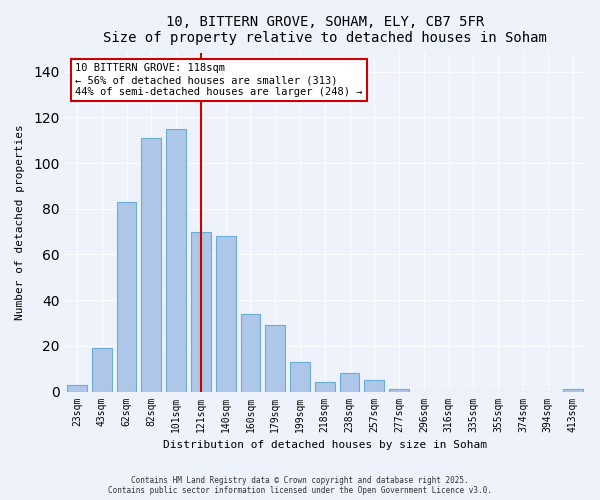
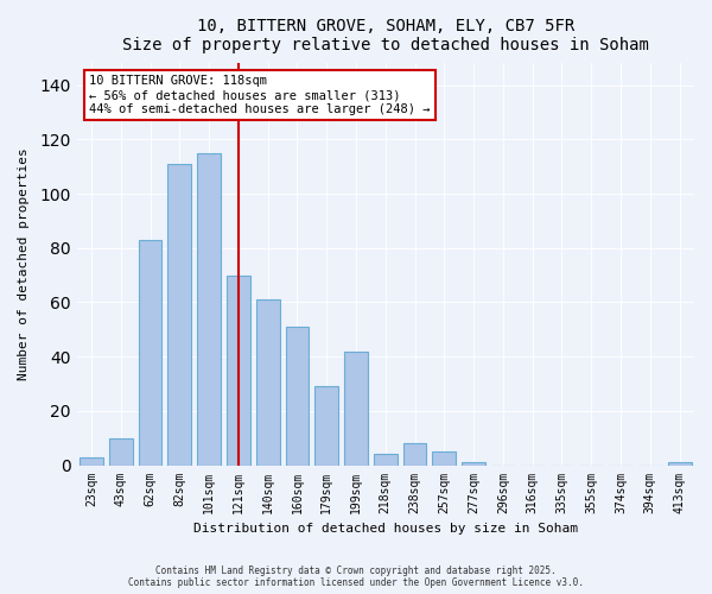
43sqm: 19 -> 10
140sqm: 68 -> 61
160sqm: 34 -> 51
199sqm: 13 -> 42
